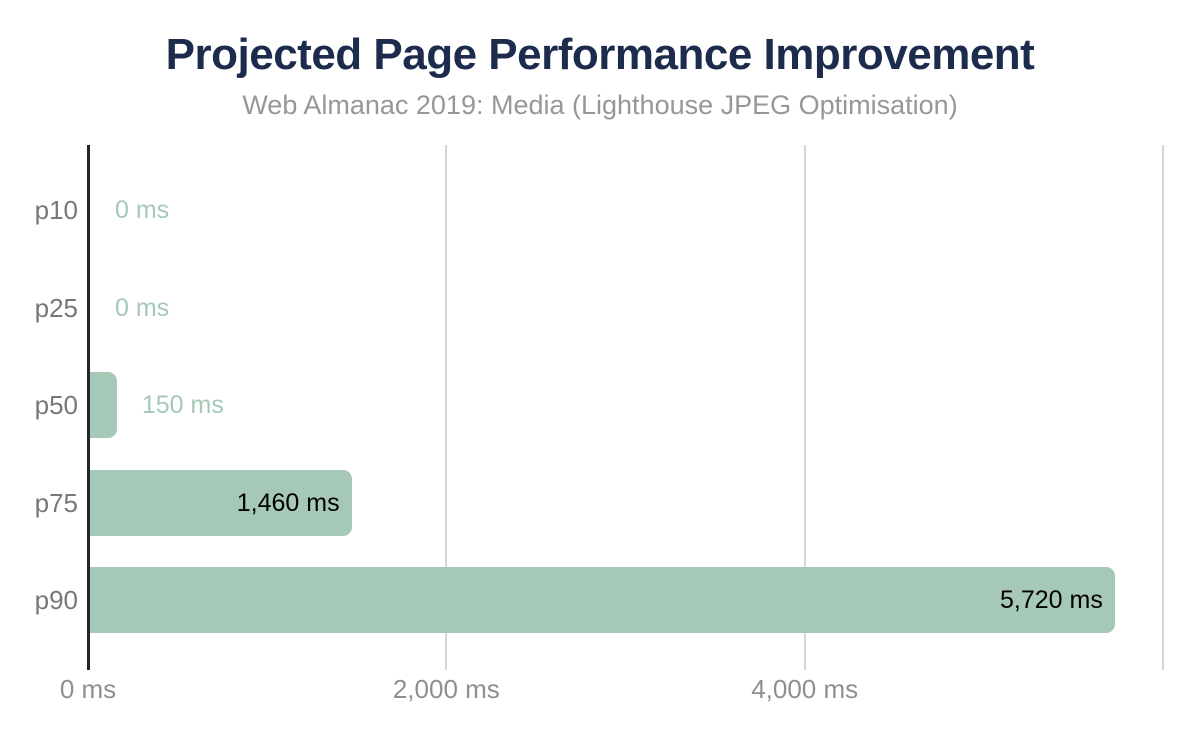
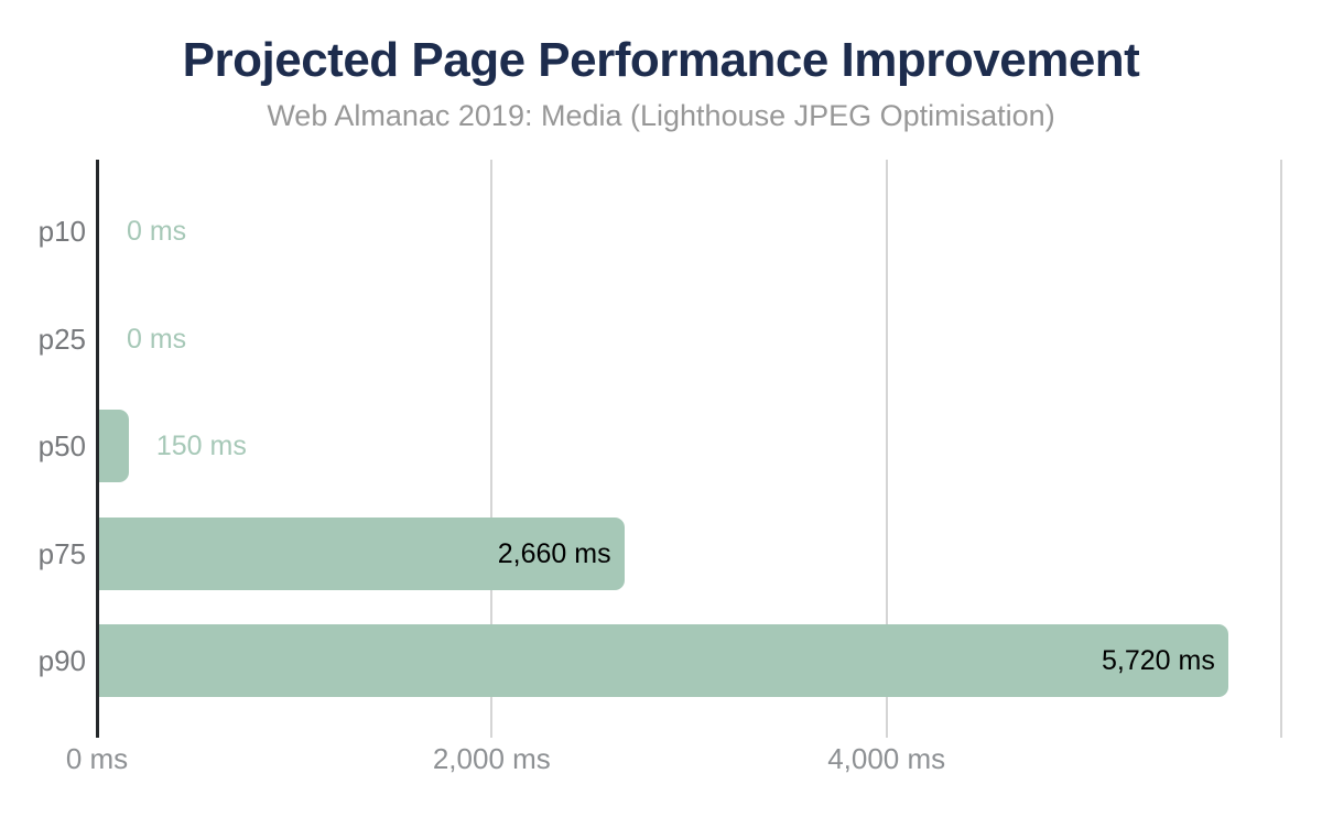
p75: 1,460 -> 2,660
